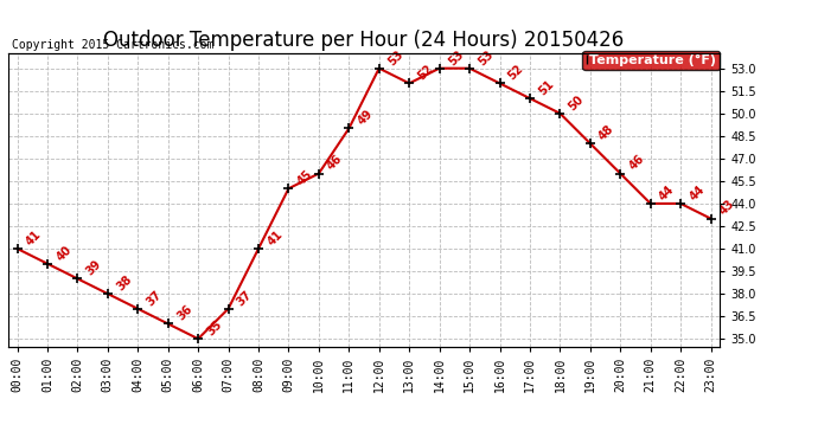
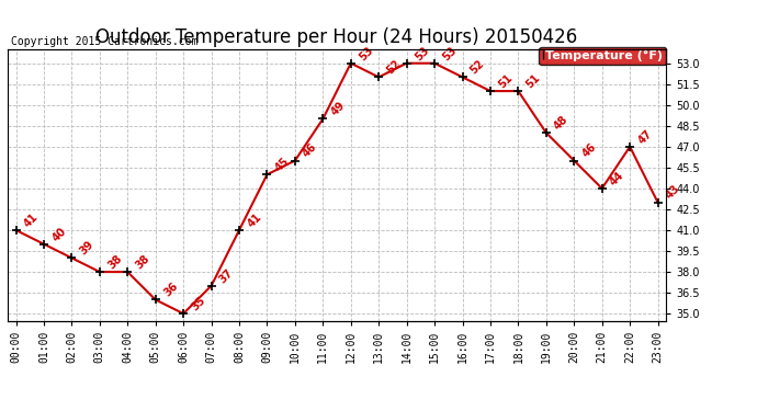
04:00: 37 -> 38
18:00: 50 -> 51
22:00: 44 -> 47
